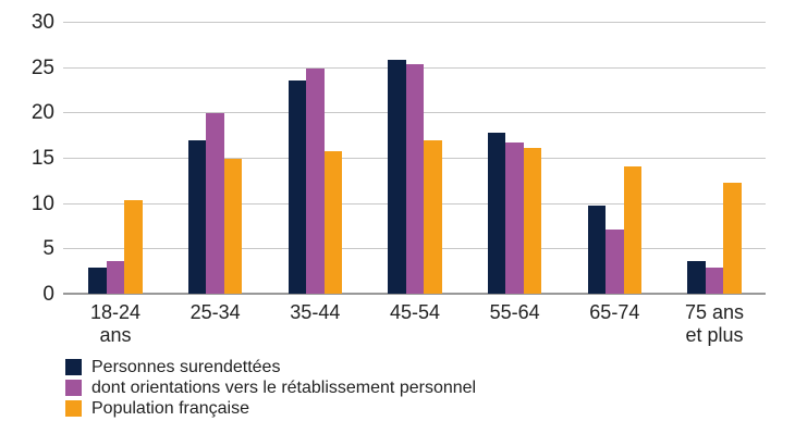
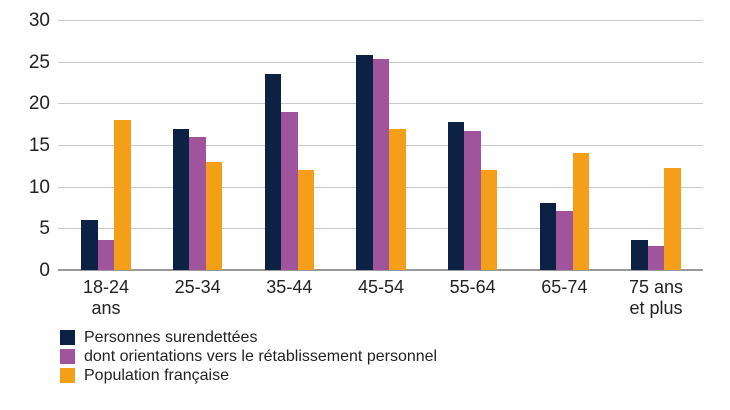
Personnes surendettées/18-24 ans: 3 -> 6
Population française/18-24 ans: 10 -> 18
dont orientations vers le rétablissement personnel/25-34: 20 -> 16
Population française/25-34: 15 -> 13
dont orientations vers le rétablissement personnel/35-44: 25 -> 19
Population française/35-44: 16 -> 12
Population française/55-64: 16 -> 12
Personnes surendettées/65-74: 10 -> 8
